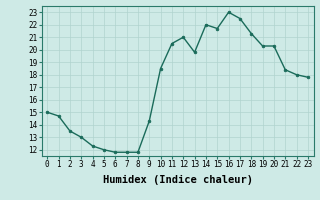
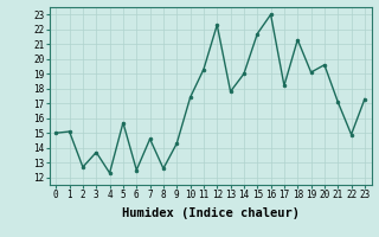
1: 14.7 -> 15.1
2: 13.5 -> 12.7
3: 13.0 -> 13.7
5: 12.0 -> 15.7
6: 11.8 -> 12.5
7: 11.8 -> 14.6
8: 11.8 -> 12.6
10: 18.5 -> 17.4
11: 20.5 -> 19.3
12: 21.0 -> 22.3
13: 19.8 -> 17.8
14: 22.0 -> 19.0
17: 22.5 -> 18.2
19: 20.3 -> 19.1
20: 20.3 -> 19.6
21: 18.4 -> 17.1
22: 18.0 -> 14.9
23: 17.8 -> 17.3
